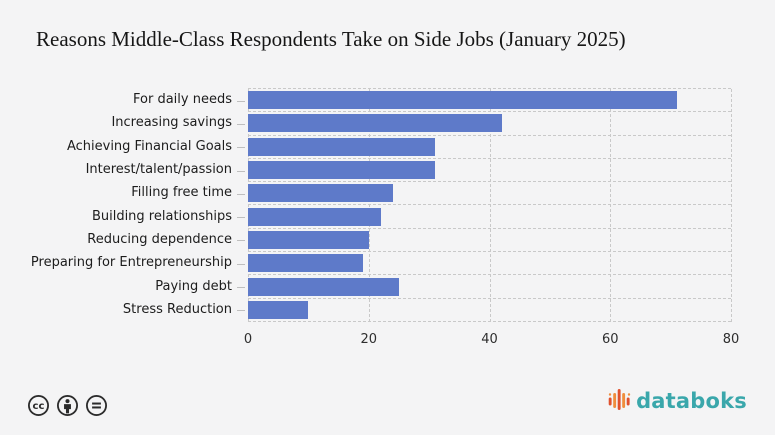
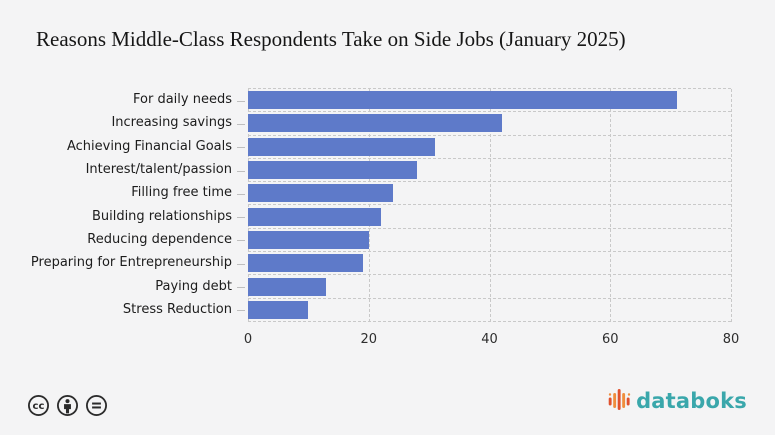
Interest/talent/passion: 31 -> 28
Paying debt: 25 -> 13
